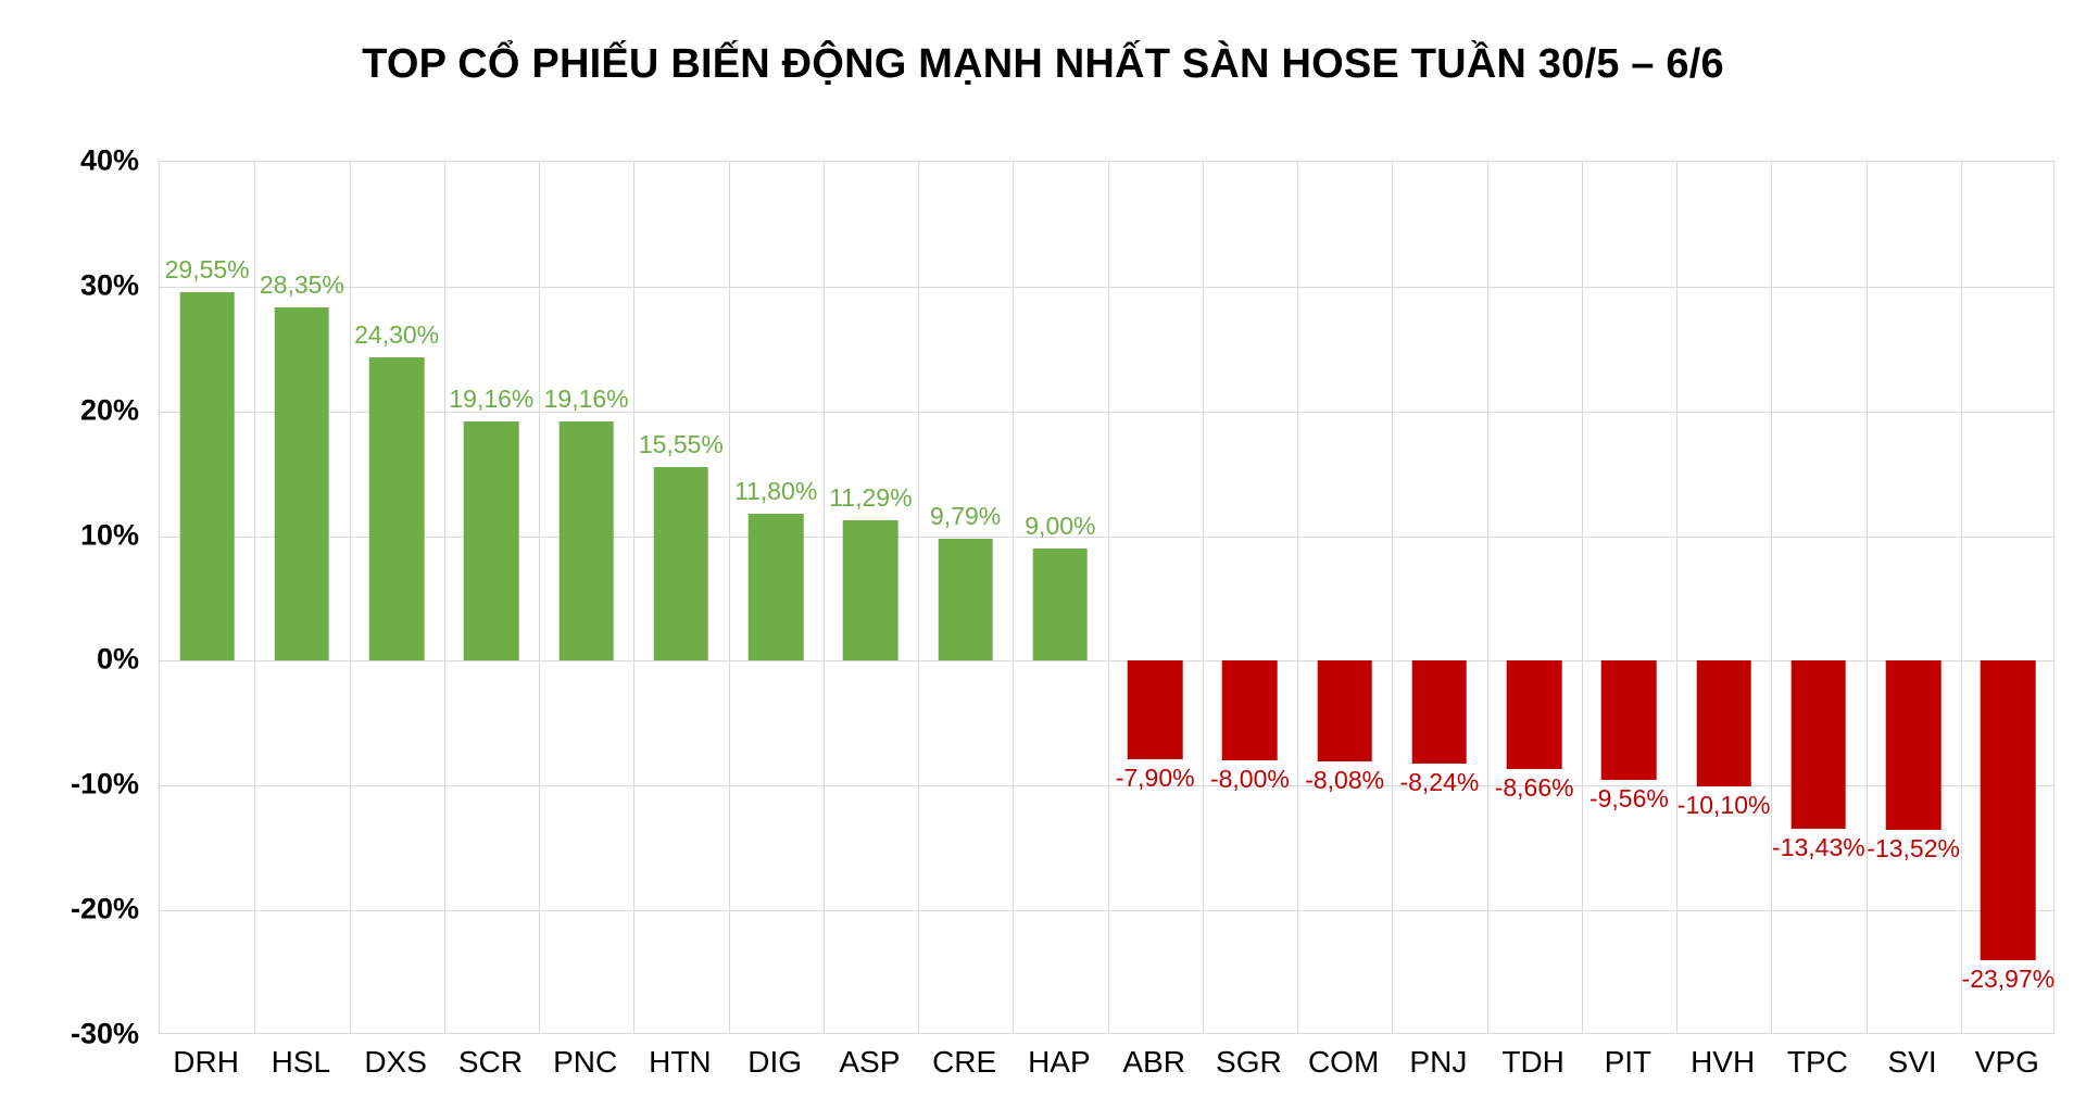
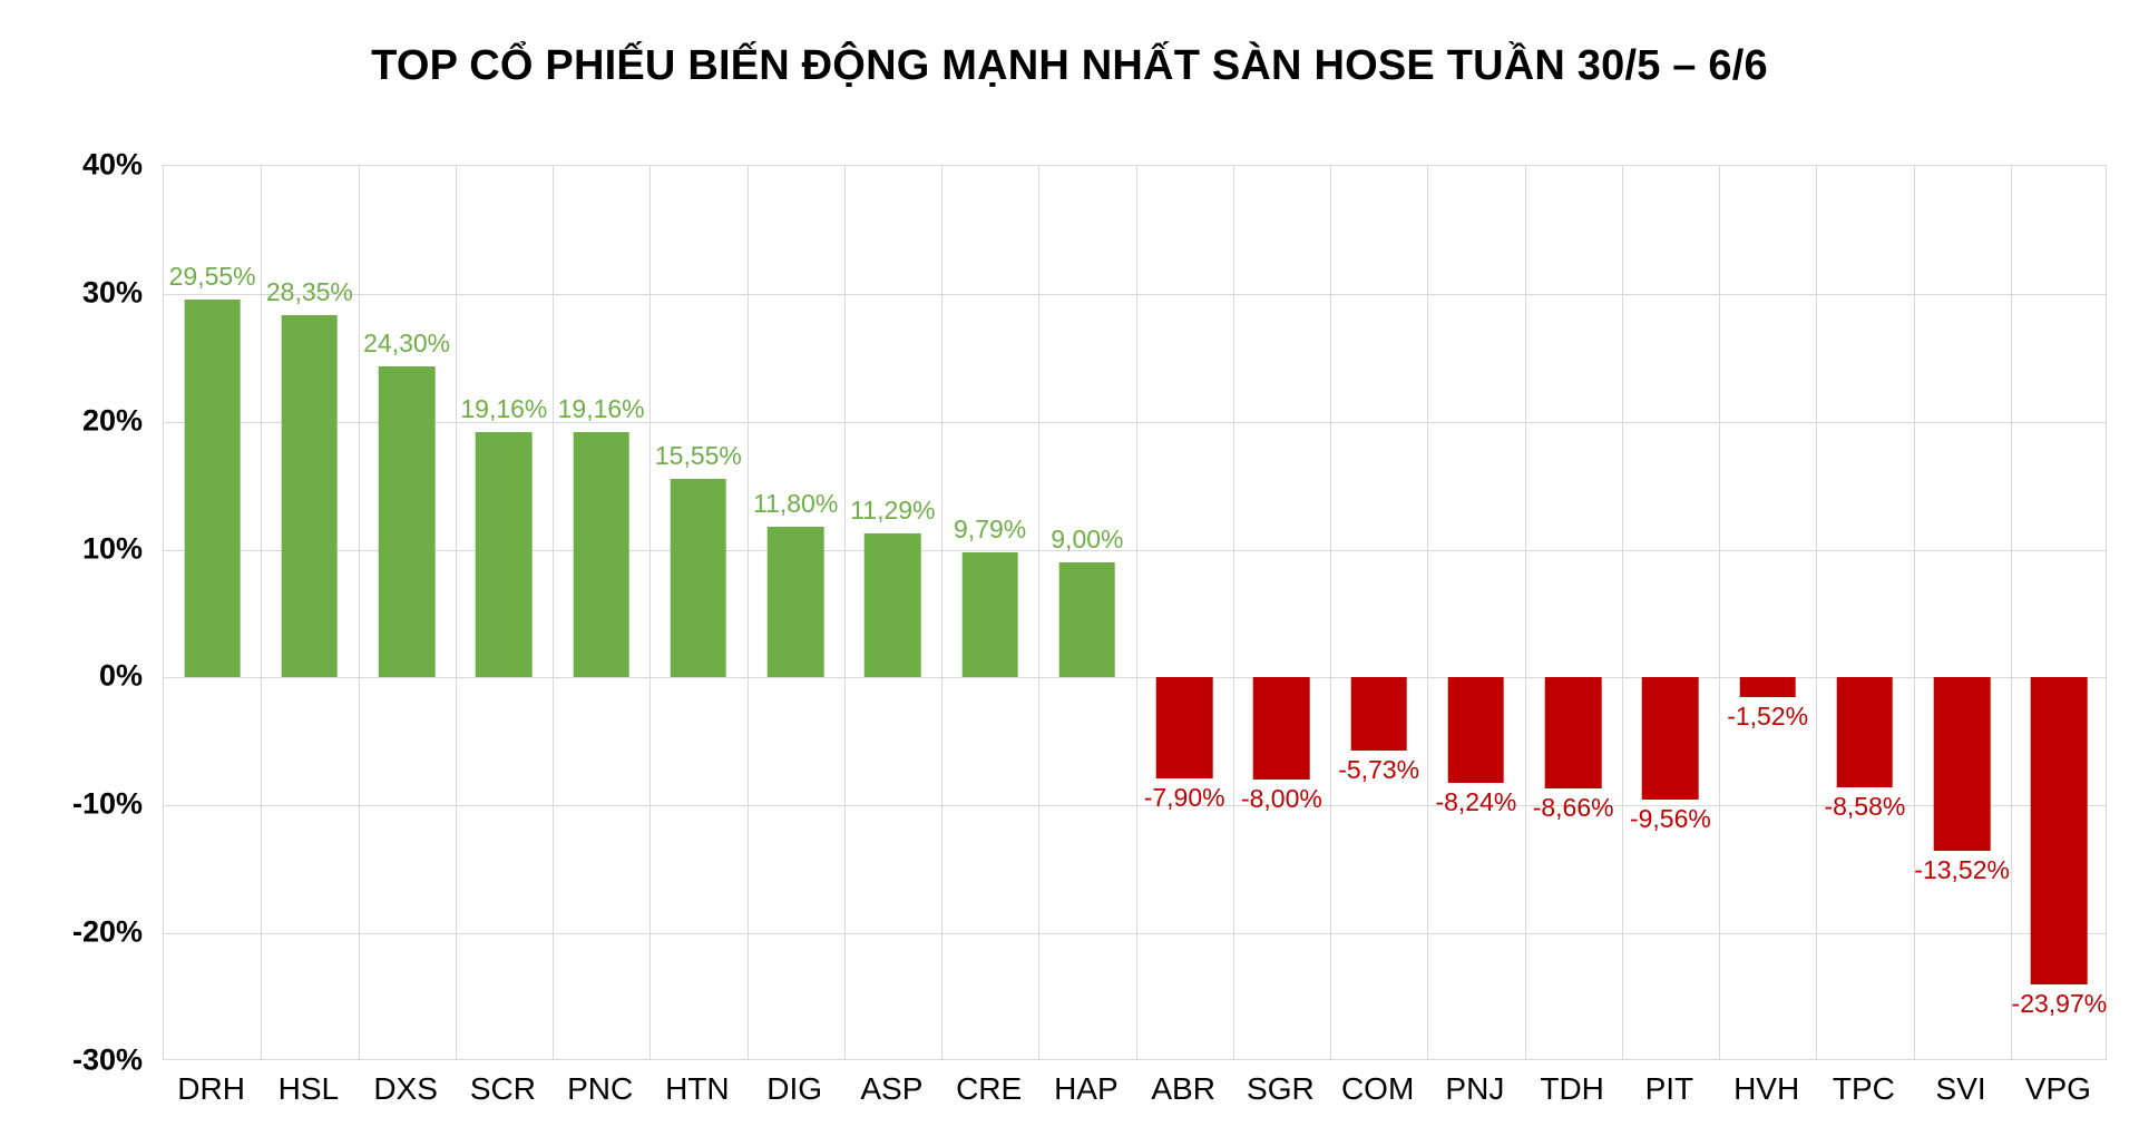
COM: -8,08% -> -5,73%
HVH: -10,10% -> -1,52%
TPC: -13,43% -> -8,58%
